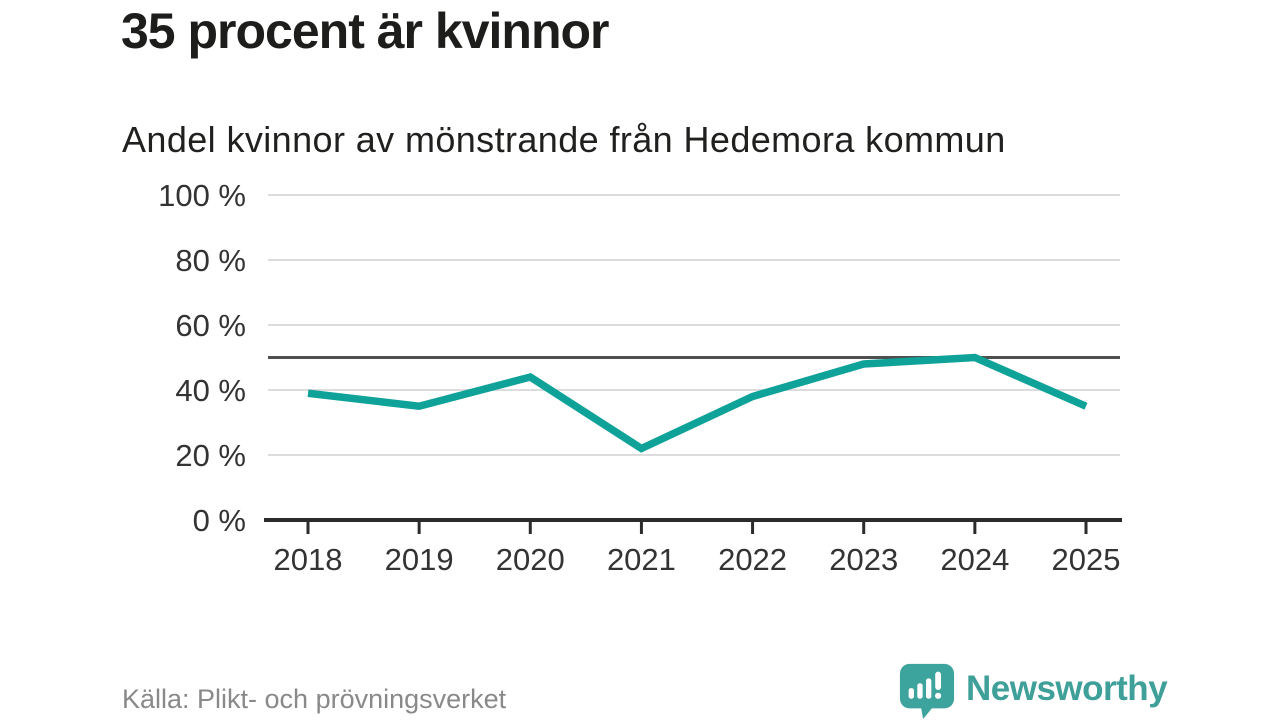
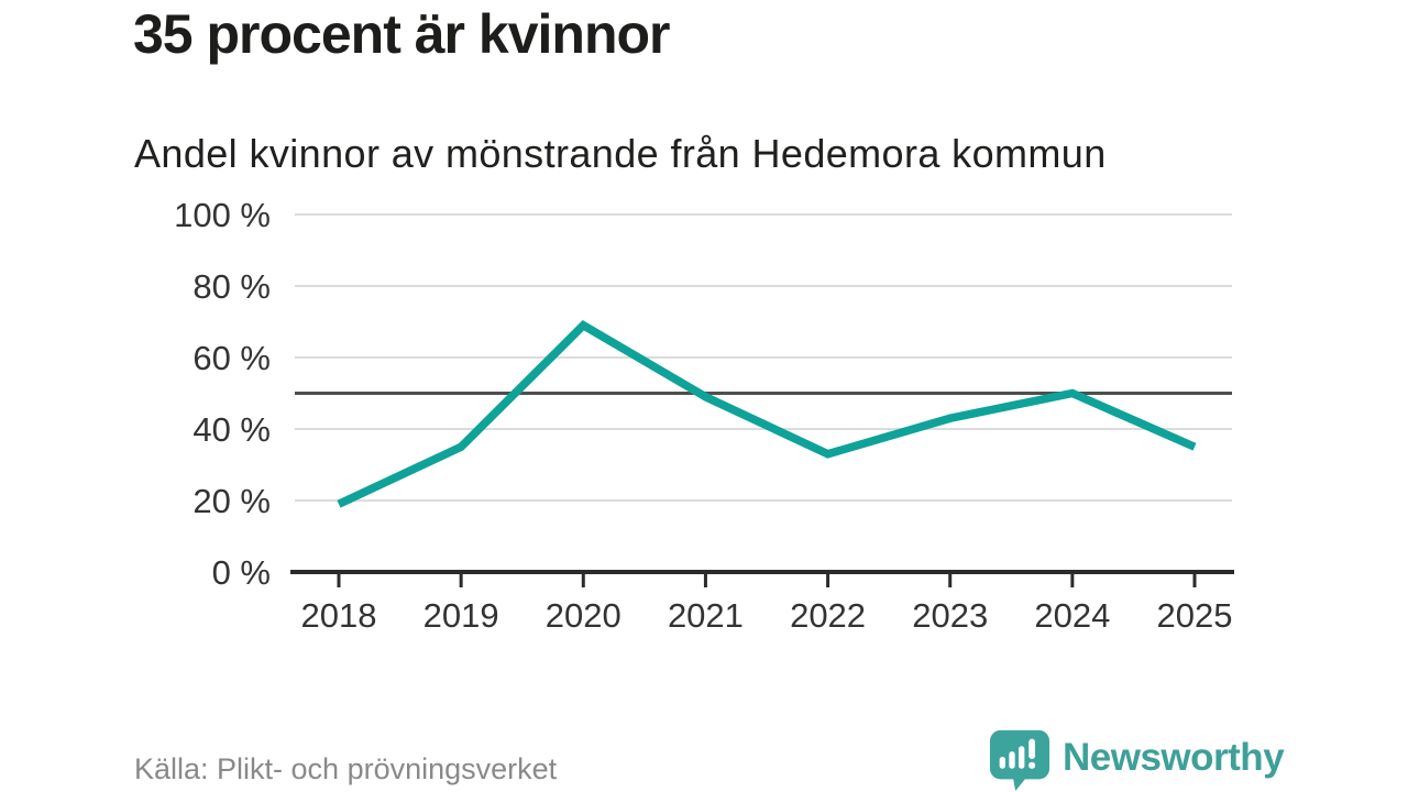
2018: 39% -> 19%
2020: 44% -> 69%
2021: 22% -> 49%
2022: 38% -> 33%
2023: 48% -> 43%
